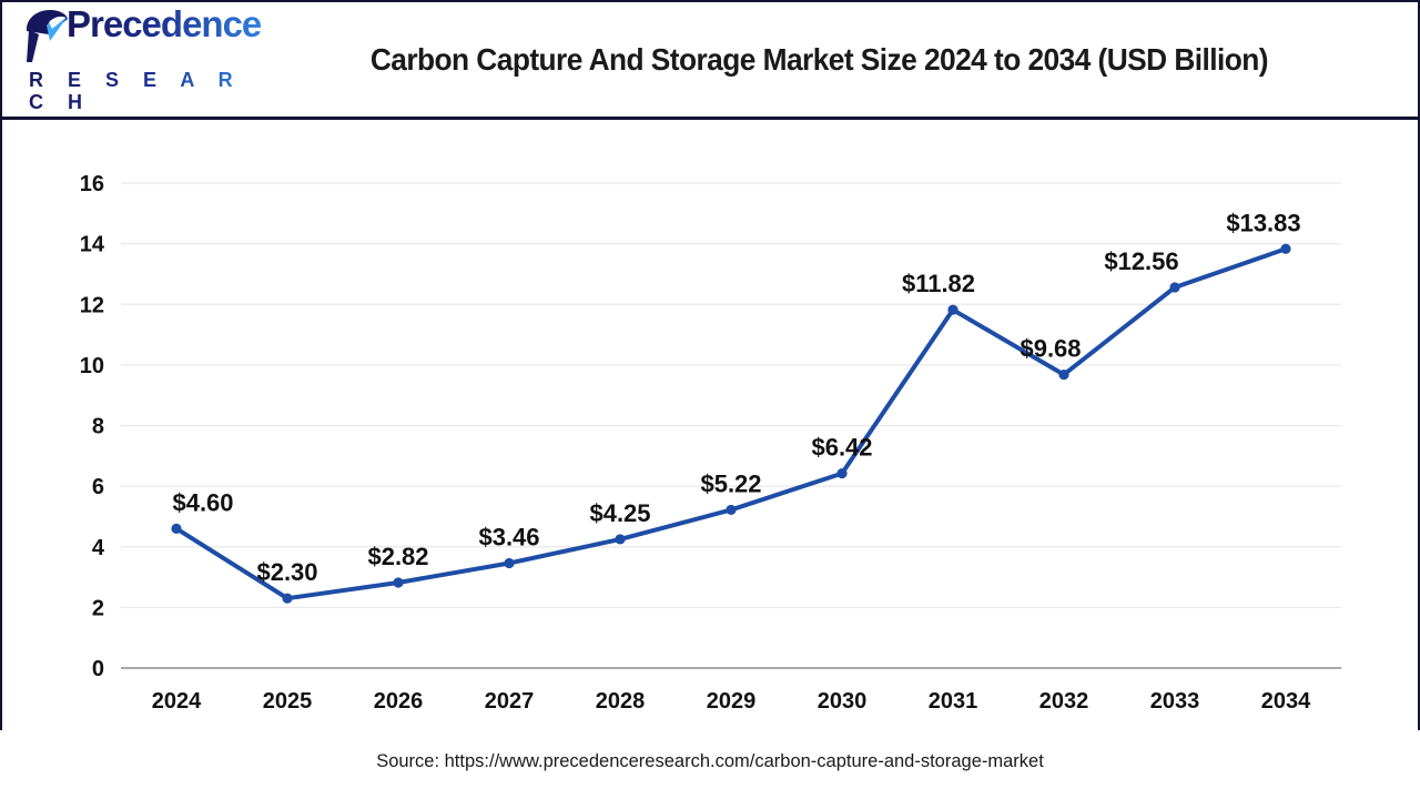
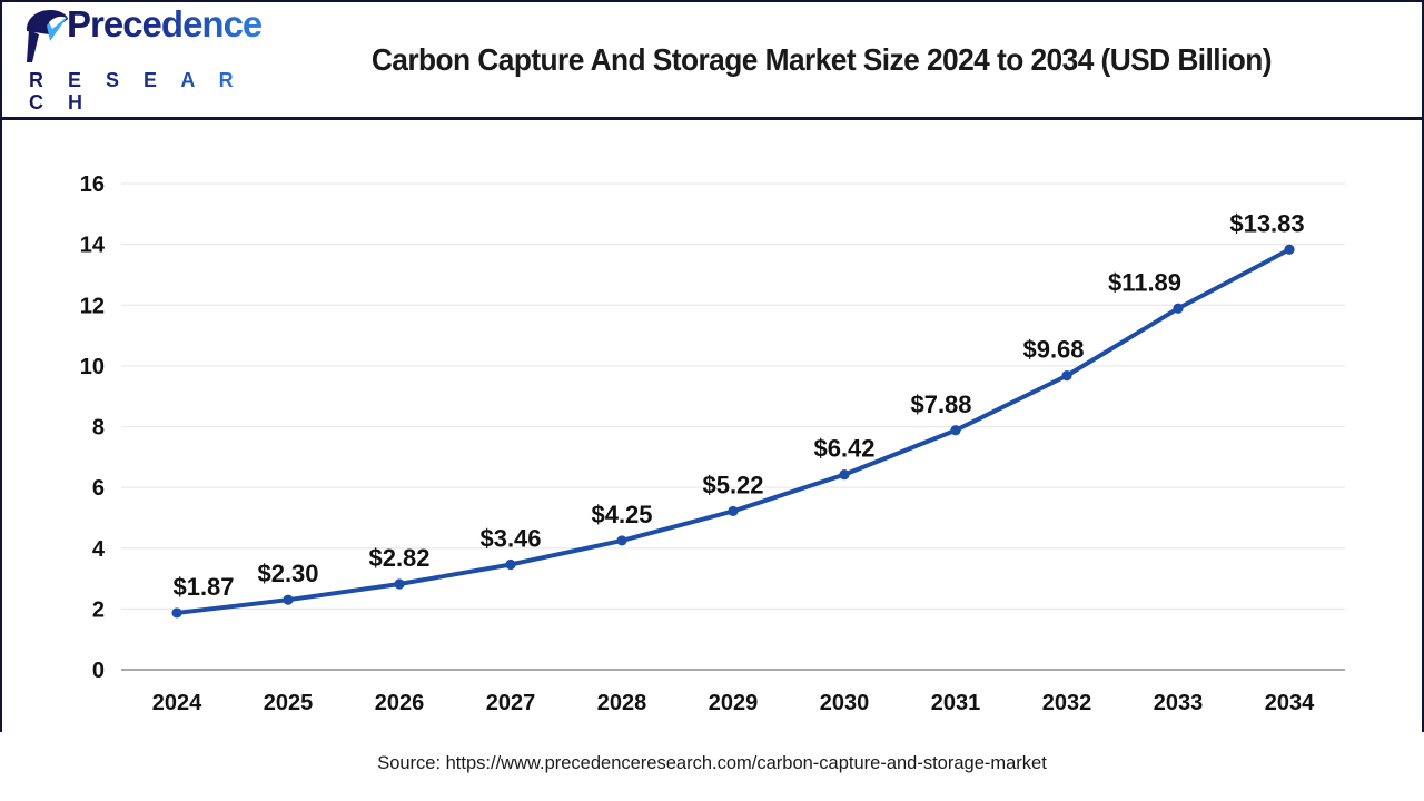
2024: $4.60 -> $1.87
2031: $11.82 -> $7.88
2033: $12.56 -> $11.89
